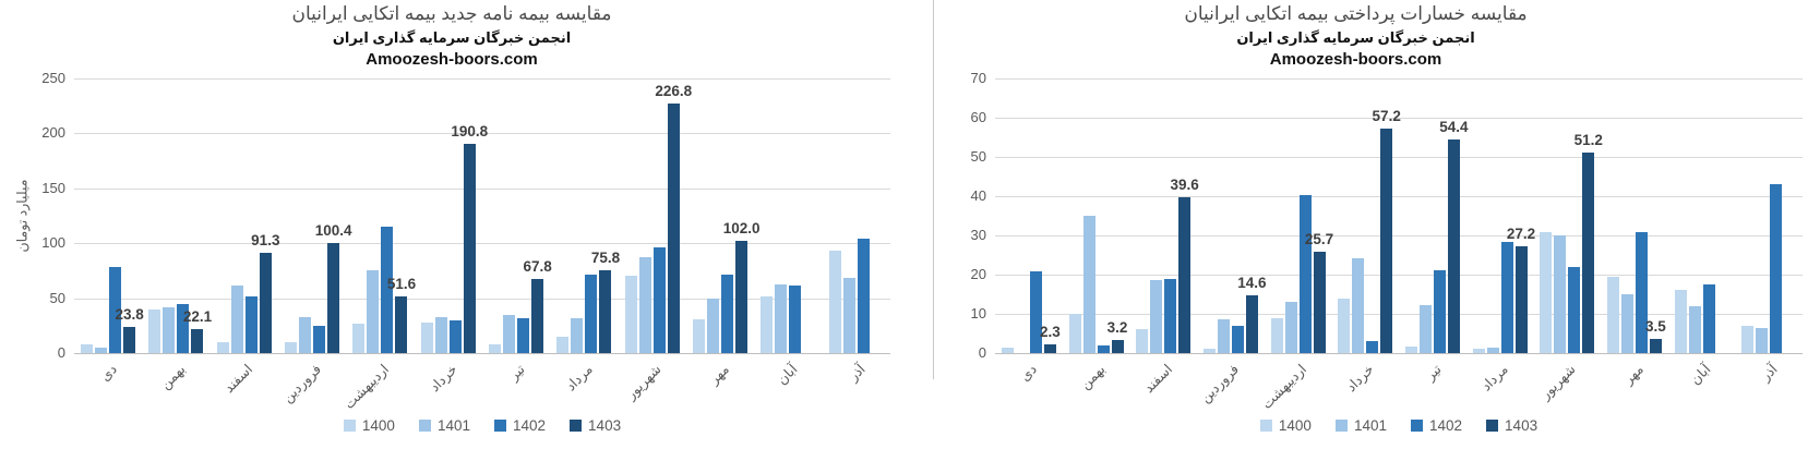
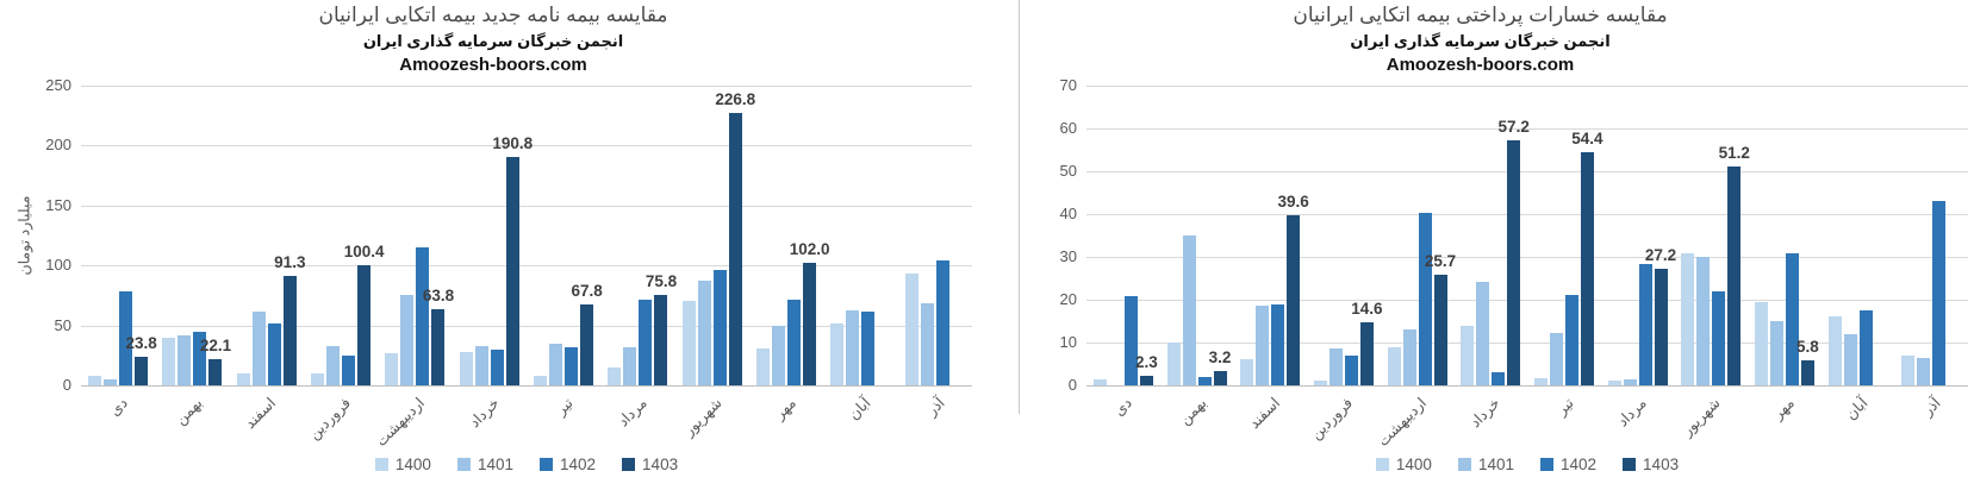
مقایسه بیمه نامه جدید بیمه اتکایی ایرانیان/1403/اردیبهشت: 51.6 -> 63.8
مقایسه خسارات پرداختی بیمه اتکایی ایرانیان/1403/مهر: 3.5 -> 5.8
